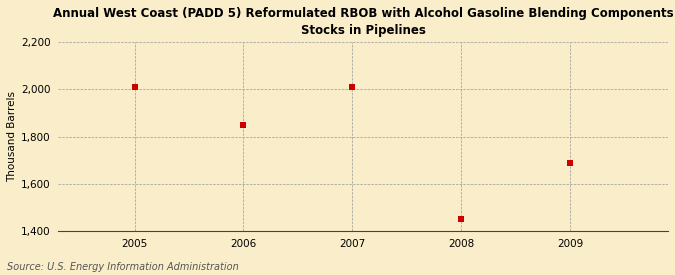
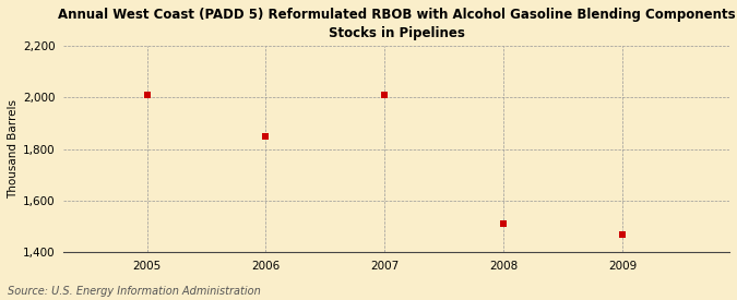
2008: 1,450 -> 1,510
2009: 1,690 -> 1,470
